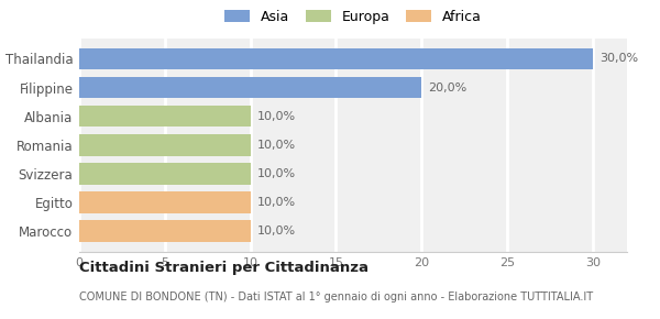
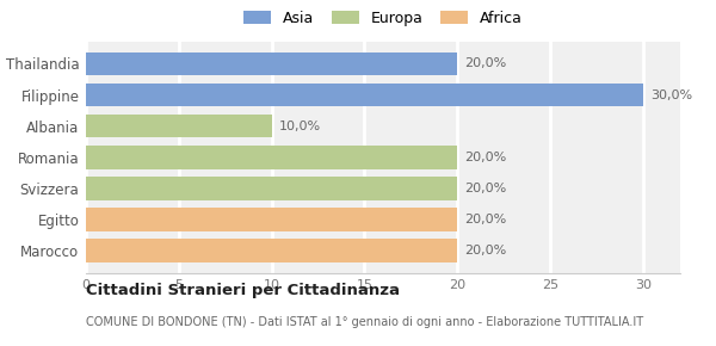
Thailandia: 30,0% -> 20,0%
Filippine: 20,0% -> 30,0%
Romania: 10,0% -> 20,0%
Svizzera: 10,0% -> 20,0%
Egitto: 10,0% -> 20,0%
Marocco: 10,0% -> 20,0%
